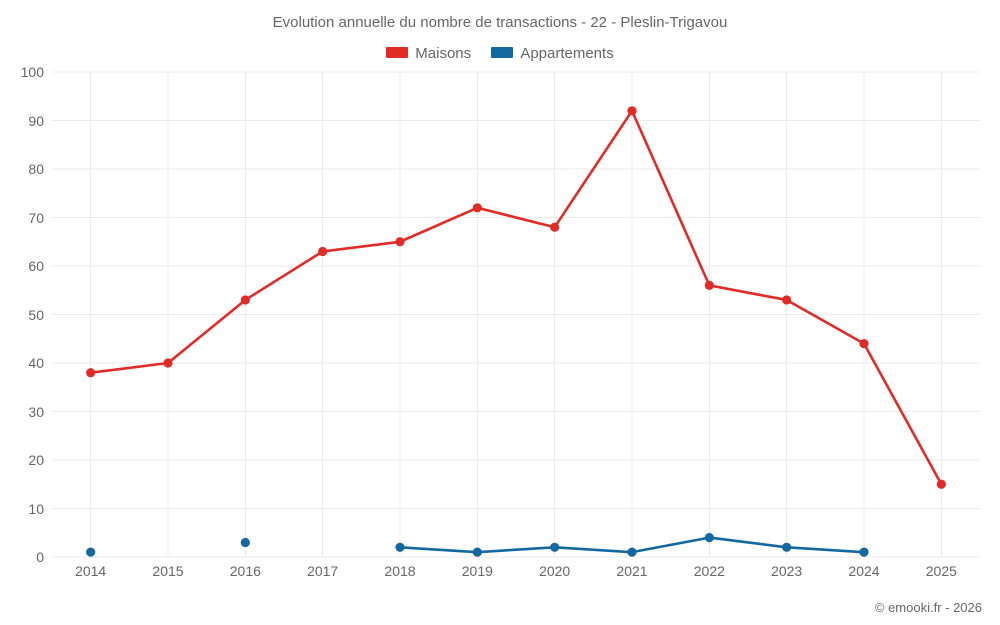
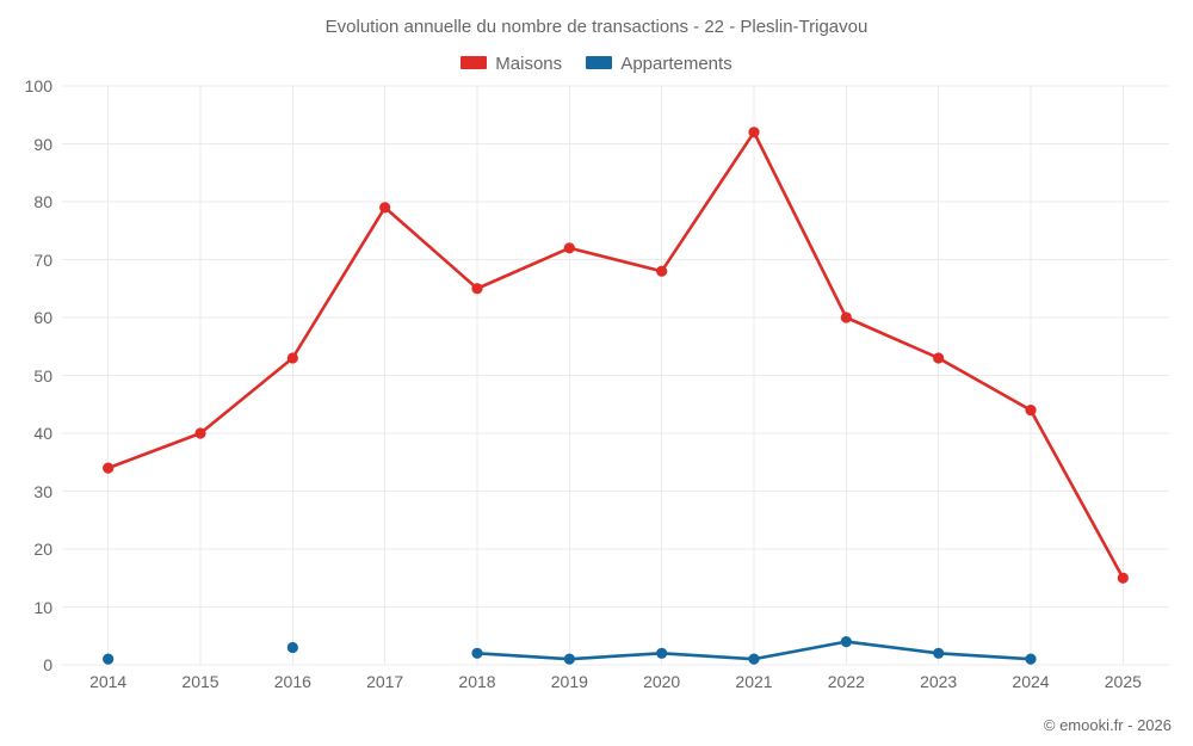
Maisons/2014: 38 -> 34
Maisons/2017: 63 -> 79
Maisons/2022: 56 -> 60
